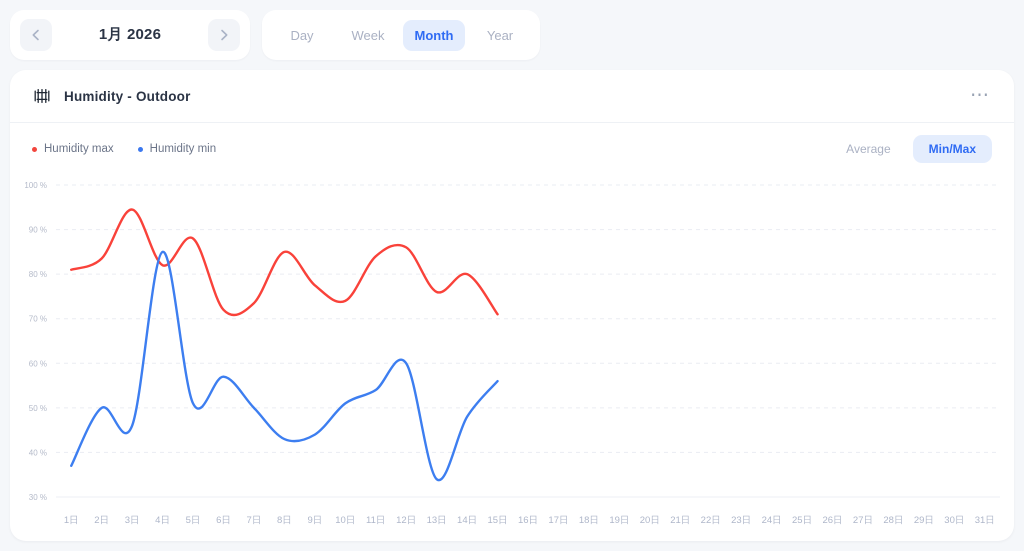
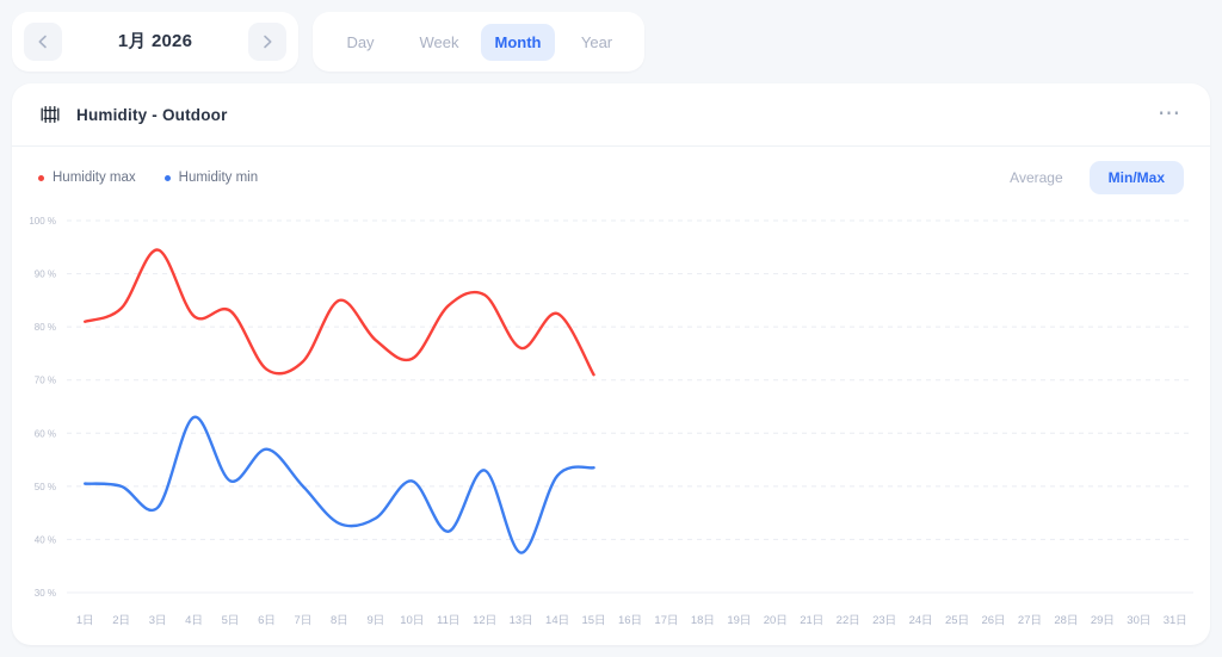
Humidity min/1日: 37% -> 50%
Humidity min/4日: 85% -> 63%
Humidity max/5日: 88% -> 83%
Humidity min/11日: 54% -> 42%
Humidity min/12日: 60% -> 53%
Humidity min/13日: 34% -> 38%
Humidity max/14日: 80% -> 82%
Humidity min/14日: 48% -> 52%
Humidity min/15日: 56% -> 54%
